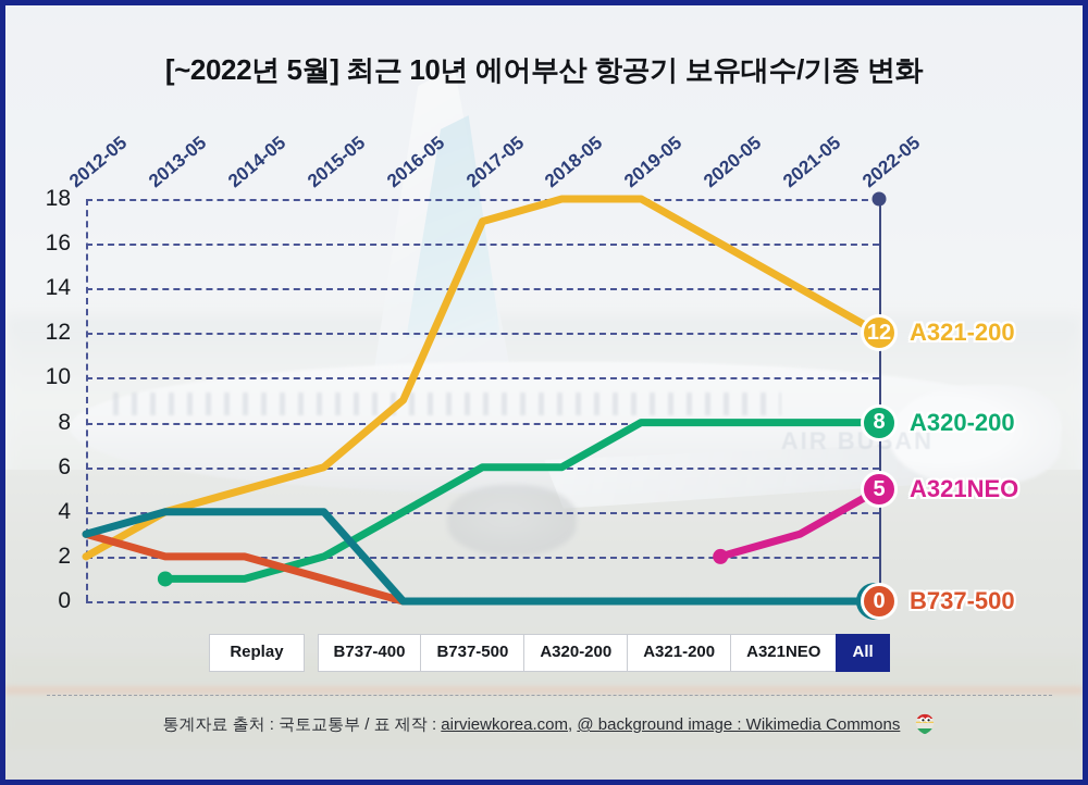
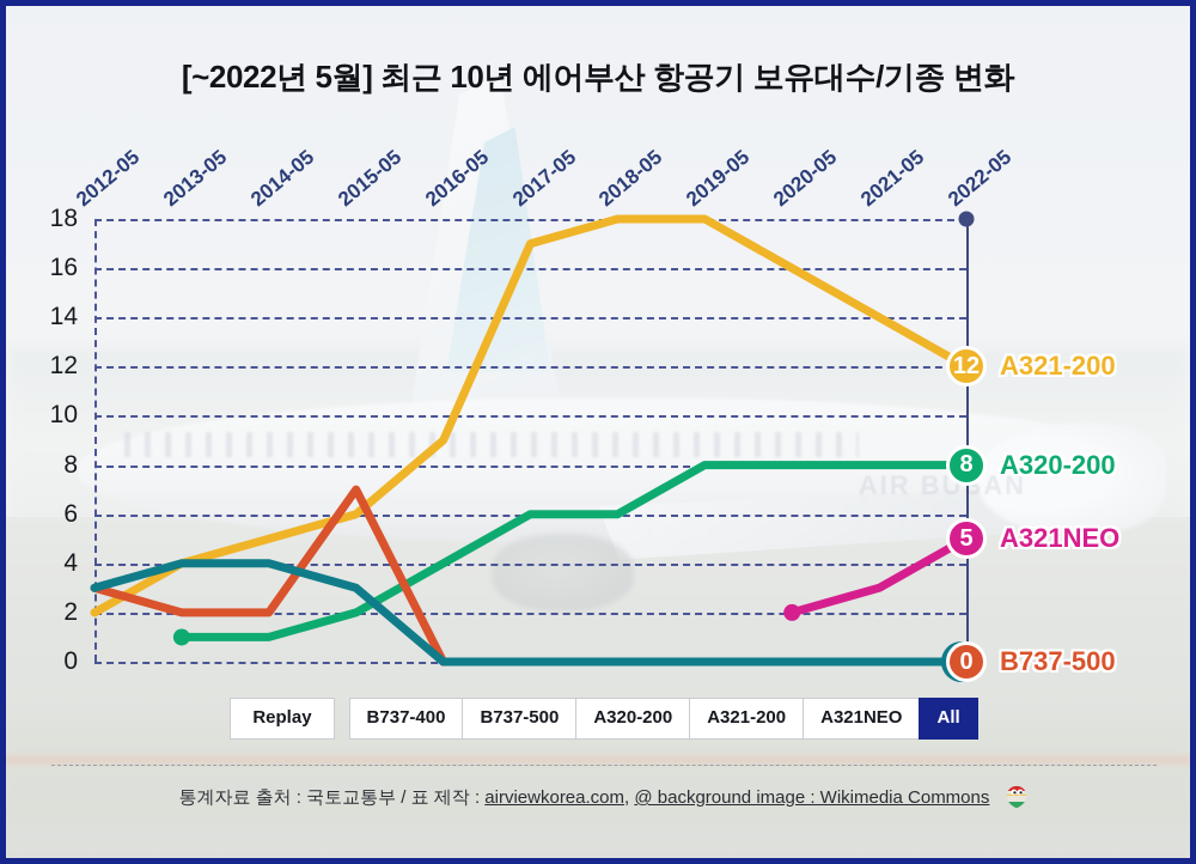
B737-500/2015-05: 1 -> 7
B737-400/2015-05: 4 -> 3
